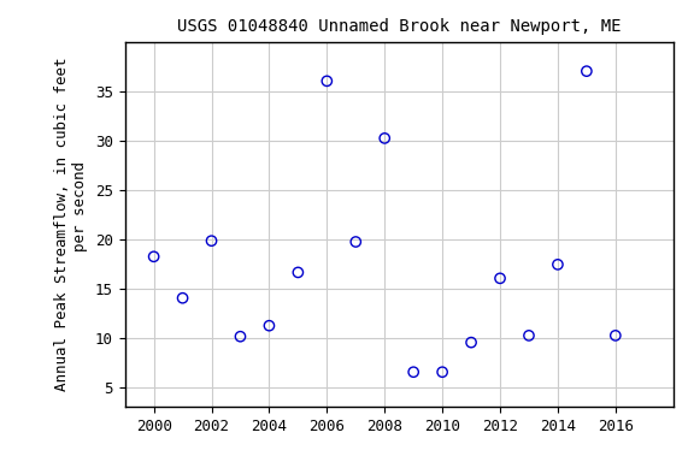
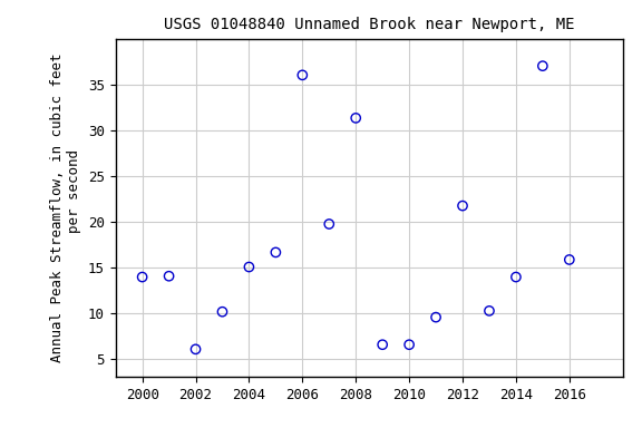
2000: 18.2 -> 13.9
2002: 19.8 -> 6.0
2004: 11.2 -> 15.0
2008: 30.2 -> 31.3
2012: 16.0 -> 21.7
2014: 17.4 -> 13.9
2016: 10.2 -> 15.8
